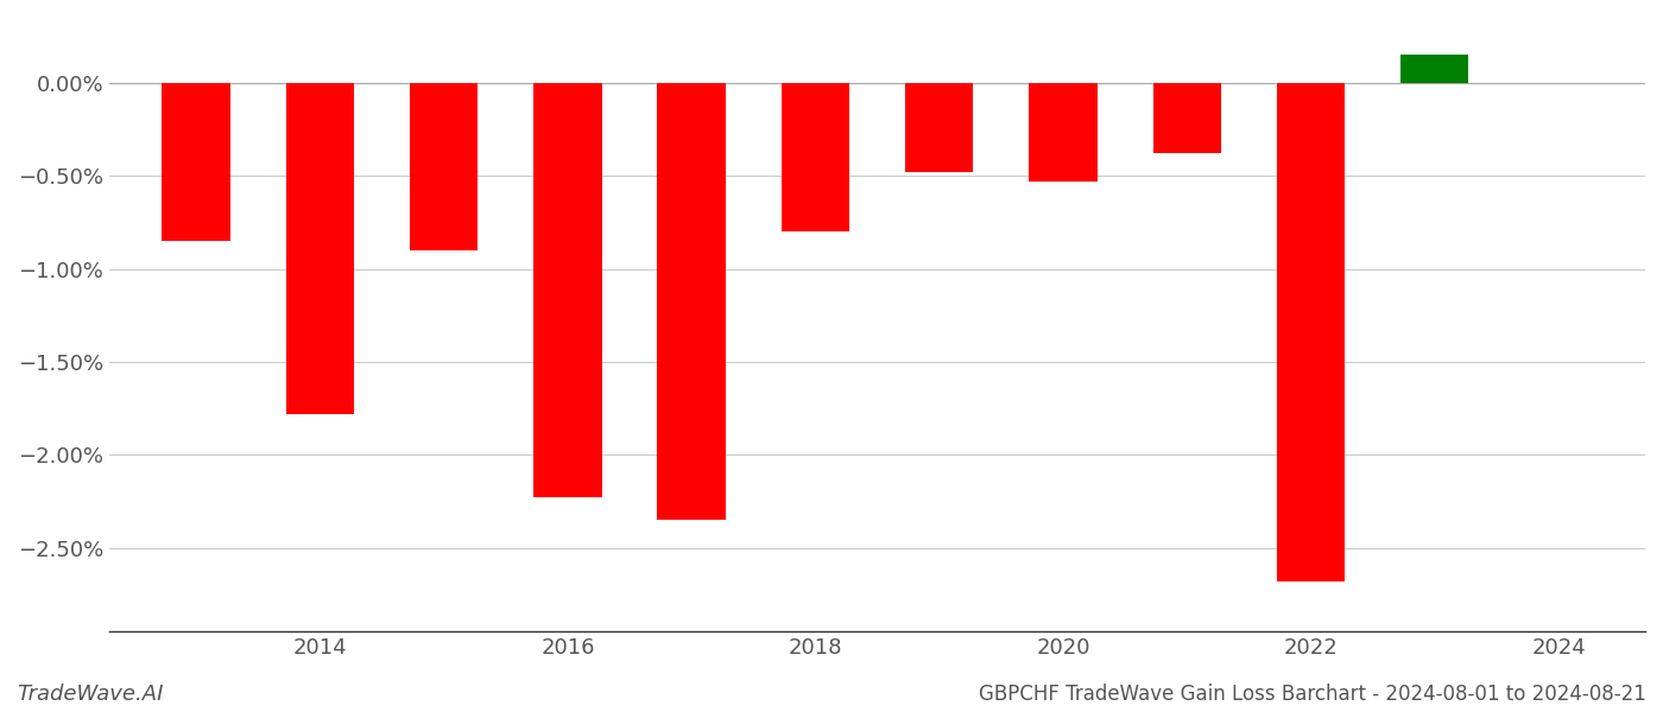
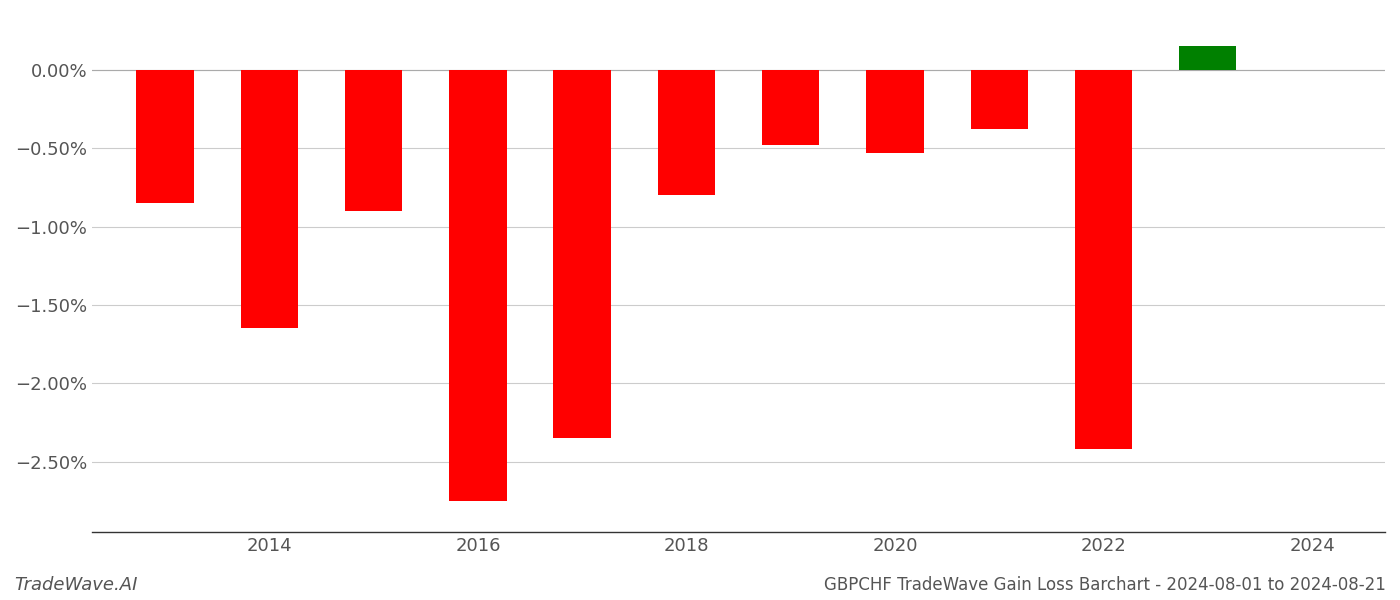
2014: -1.78% -> -1.65%
2016: -2.23% -> -2.75%
2022: -2.68% -> -2.42%
